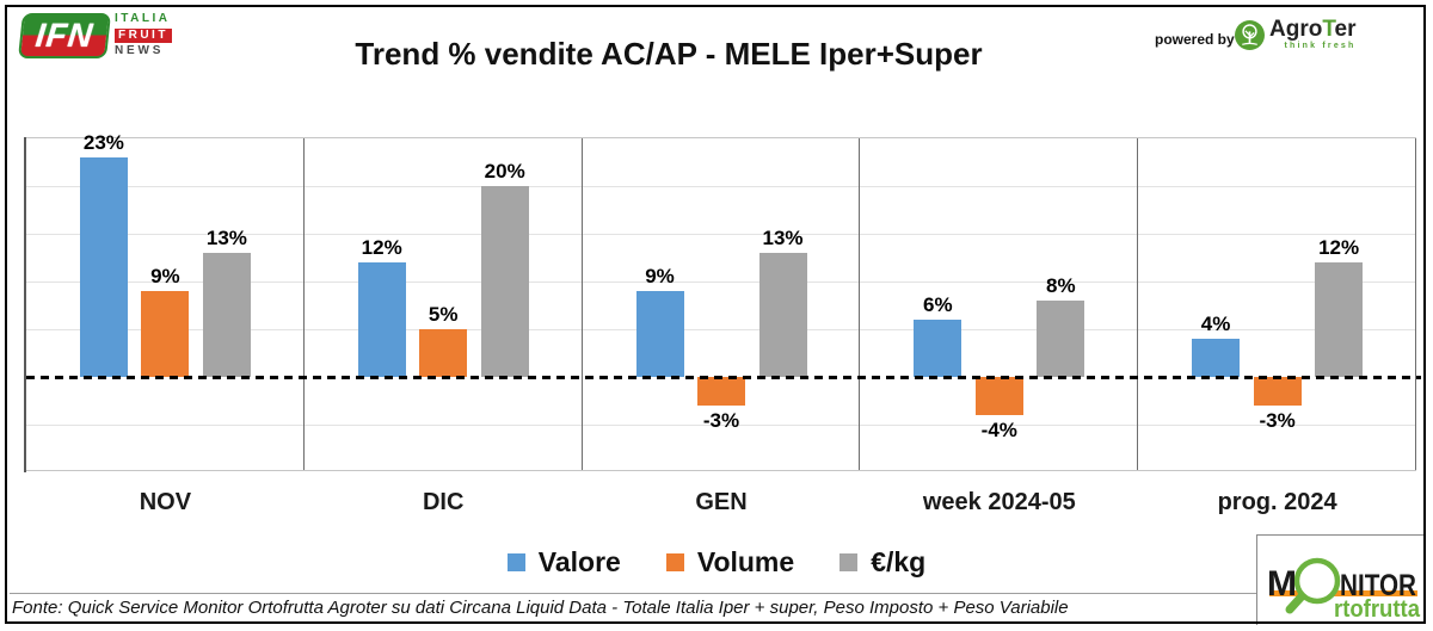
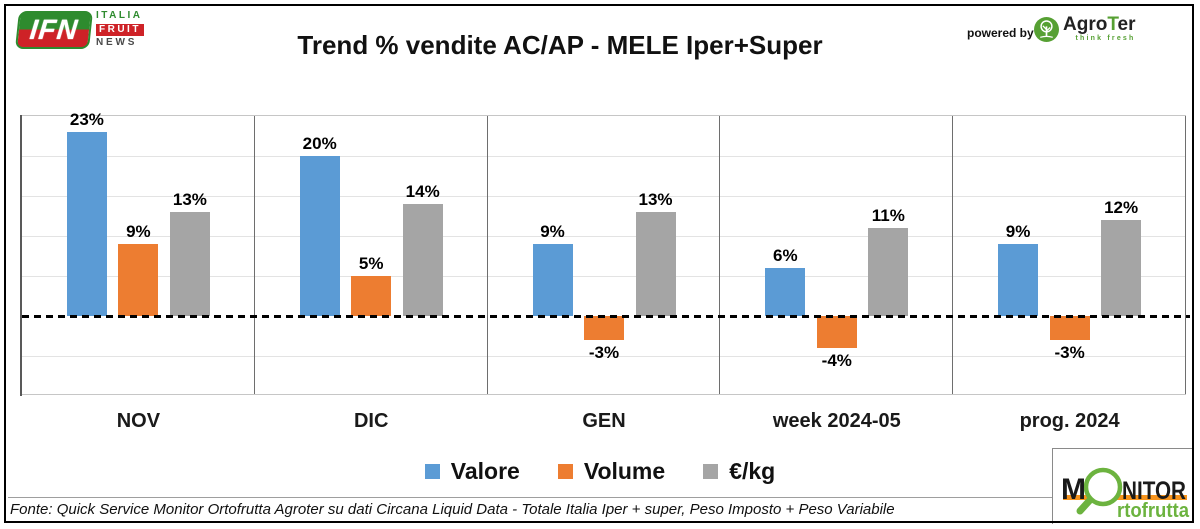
Valore/DIC: 12% -> 20%
€/kg/DIC: 20% -> 14%
€/kg/week 2024-05: 8% -> 11%
Valore/prog. 2024: 4% -> 9%
